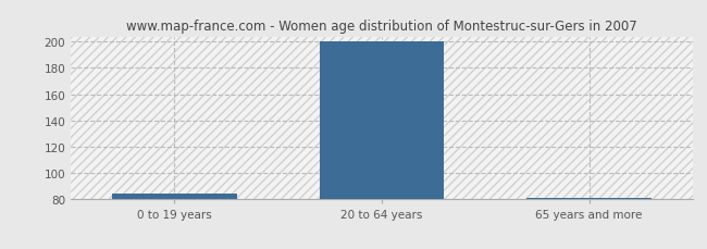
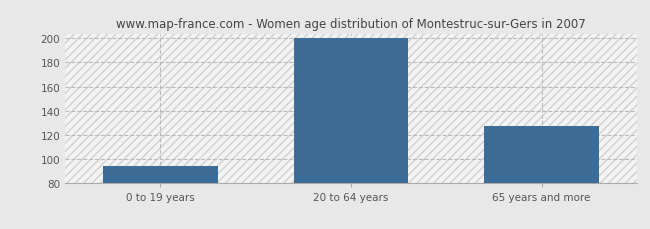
0 to 19 years: 84 -> 94
65 years and more: 81 -> 127
